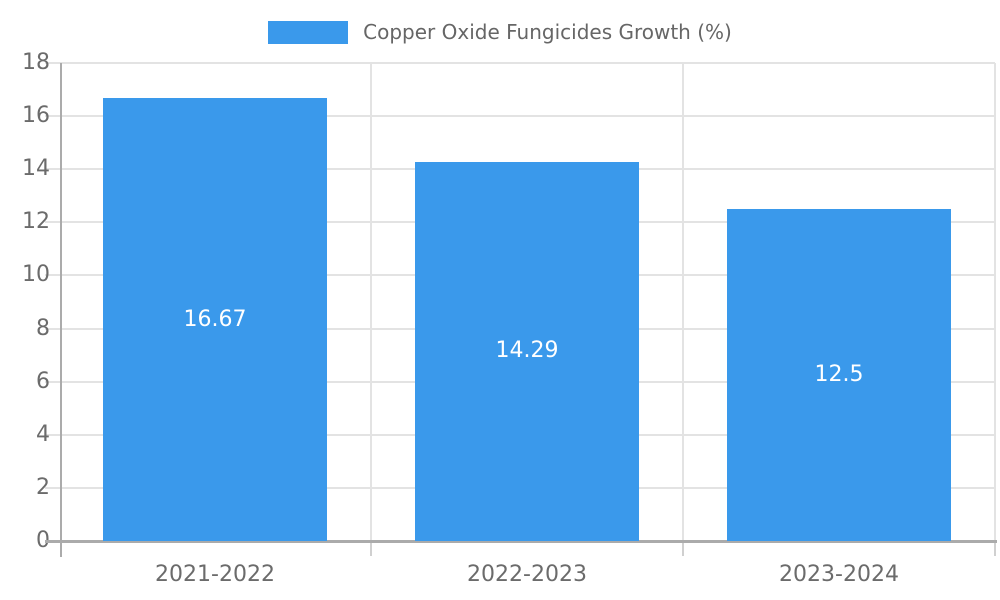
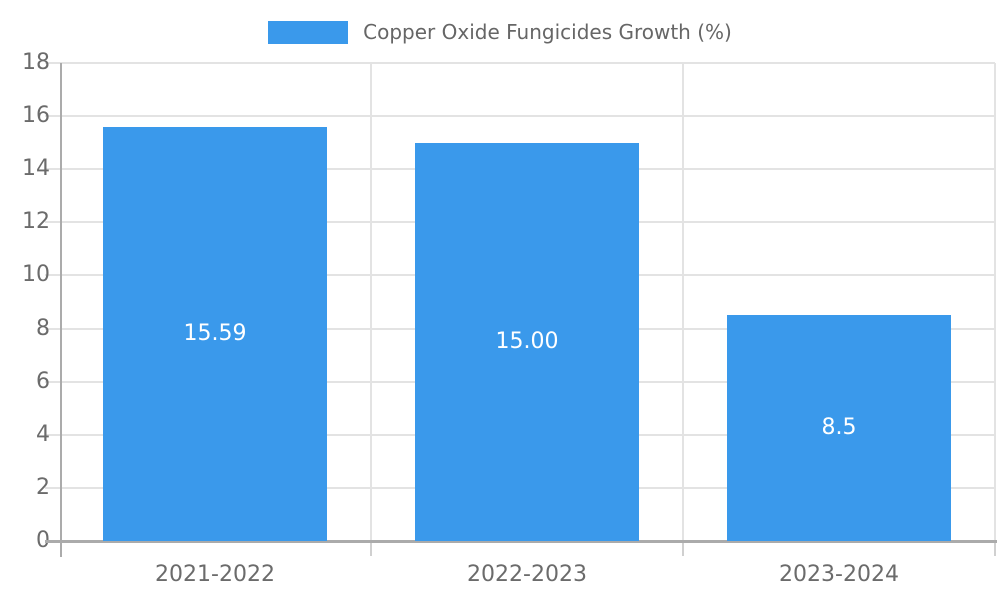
2021-2022: 16.67 -> 15.59
2022-2023: 14.29 -> 15.00
2023-2024: 12.5 -> 8.5
